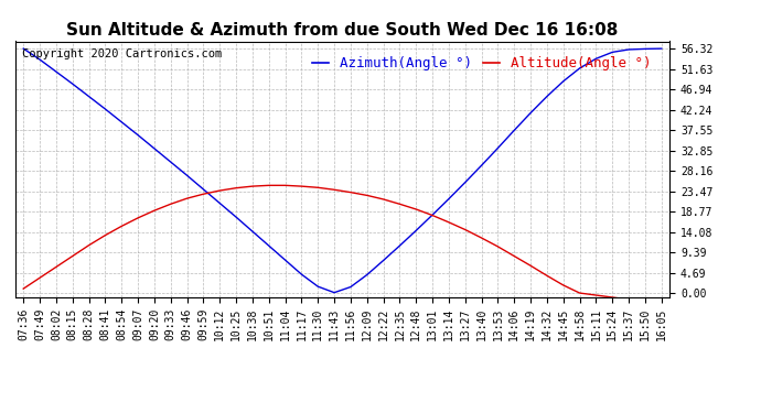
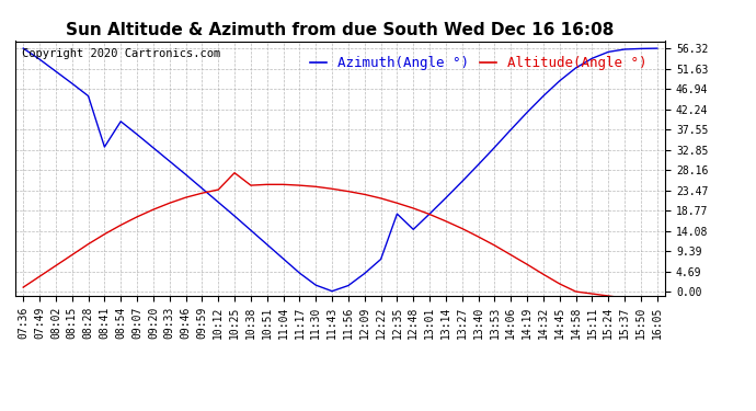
Azimuth(Angle °)/08:41: 42.4 -> 33.5
Altitude(Angle °)/10:25: 24.2 -> 27.5
Azimuth(Angle °)/12:35: 10.9 -> 18.0
